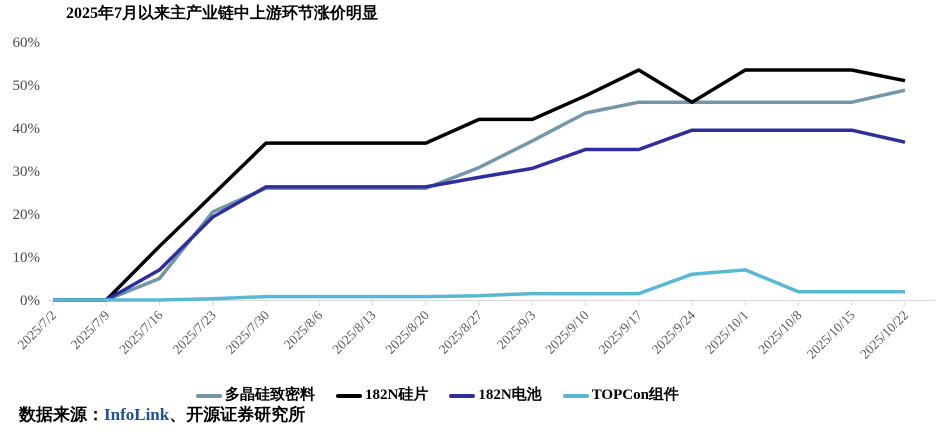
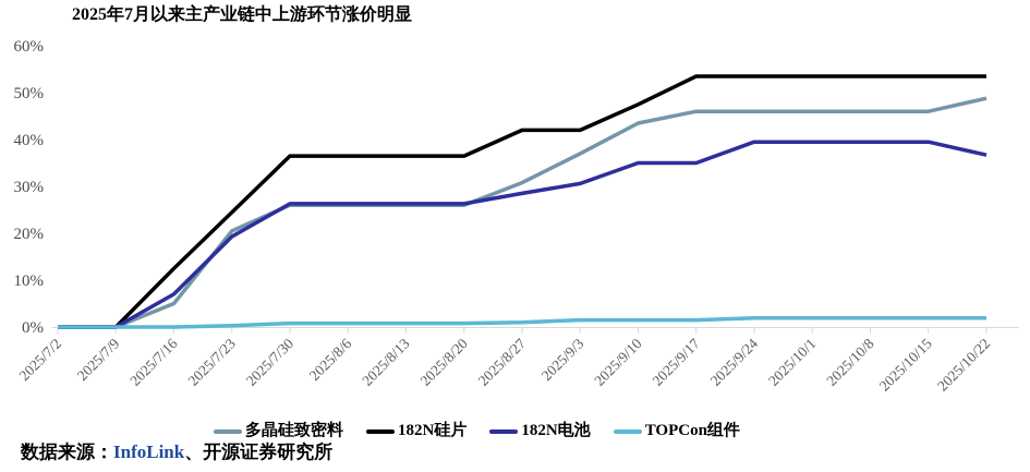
182N硅片/2025/9/24: 46% -> 54%
TOPCon组件/2025/9/24: 6% -> 2%
TOPCon组件/2025/10/1: 7% -> 2%
182N硅片/2025/10/22: 51% -> 54%
